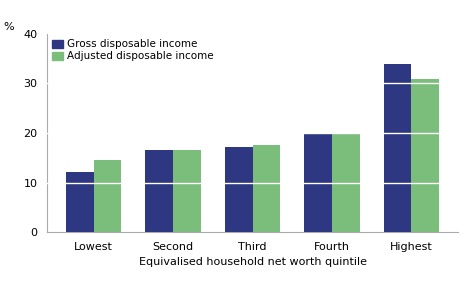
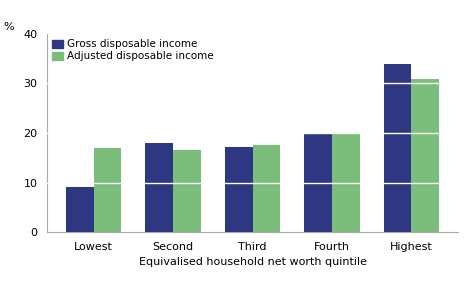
Gross disposable income/Lowest: 12.2 -> 9.0
Adjusted disposable income/Lowest: 14.5 -> 17.0
Gross disposable income/Second: 16.5 -> 18.0
